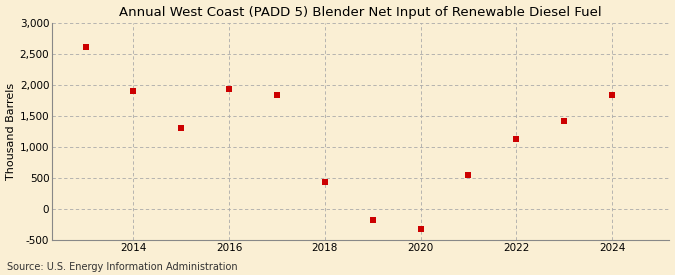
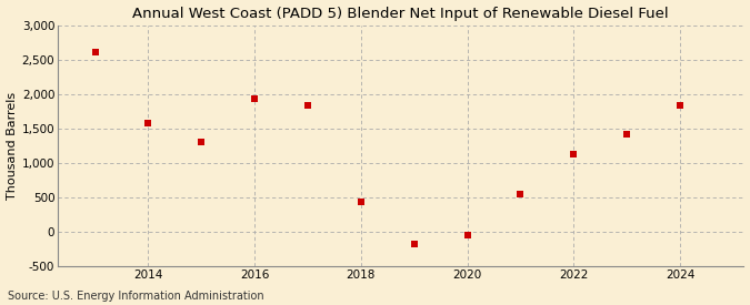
2014: 1,900 -> 1,580
2020: -320 -> -50
